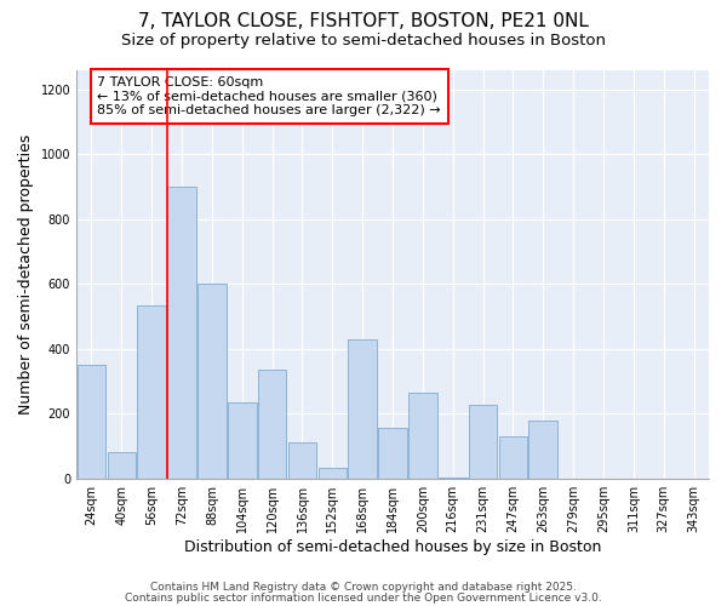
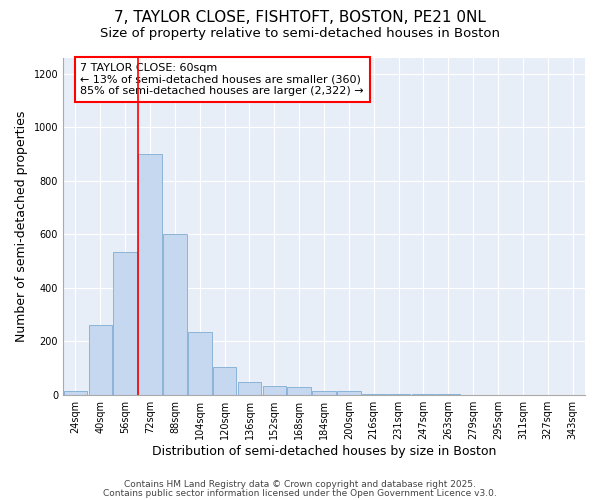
24sqm: 350 -> 15
40sqm: 80 -> 260
120sqm: 335 -> 105
136sqm: 110 -> 48
168sqm: 430 -> 28
184sqm: 155 -> 15
200sqm: 265 -> 12
231sqm: 225 -> 2
247sqm: 130 -> 1
263sqm: 180 -> 1
